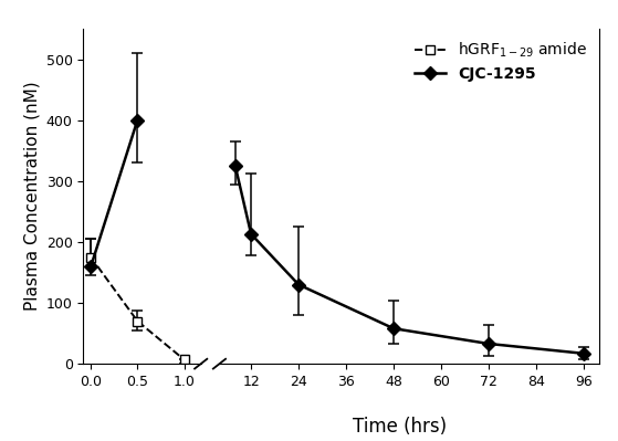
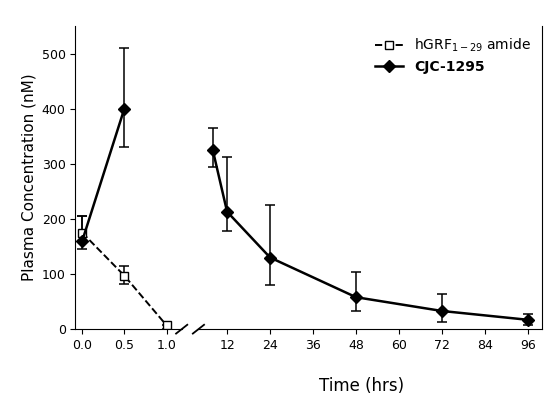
0.5: 70 -> 97
